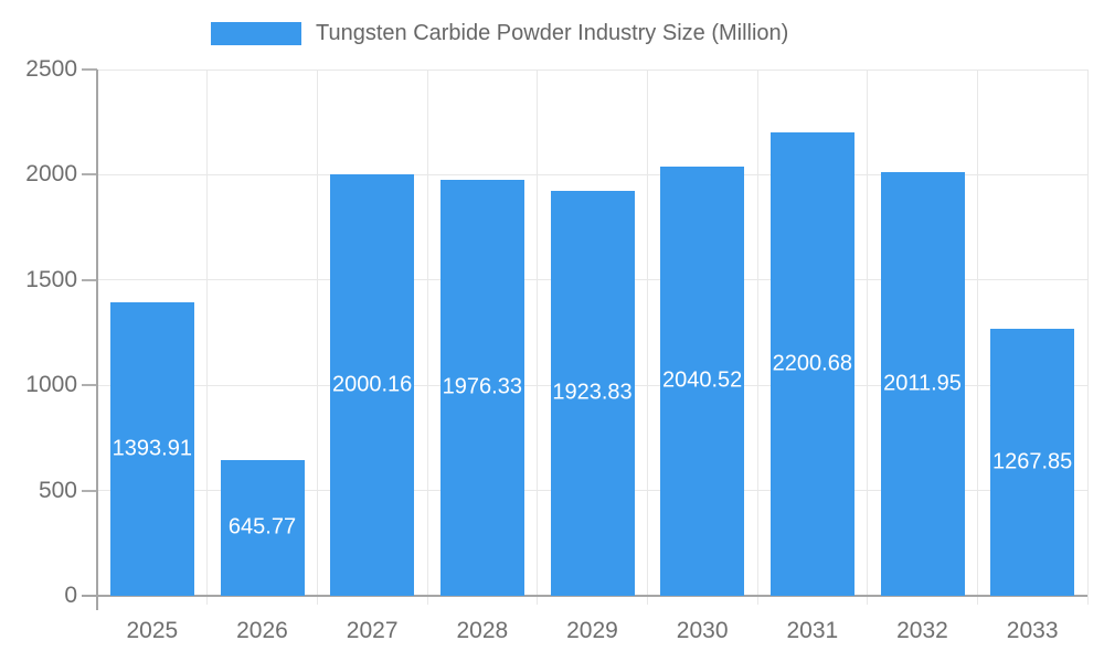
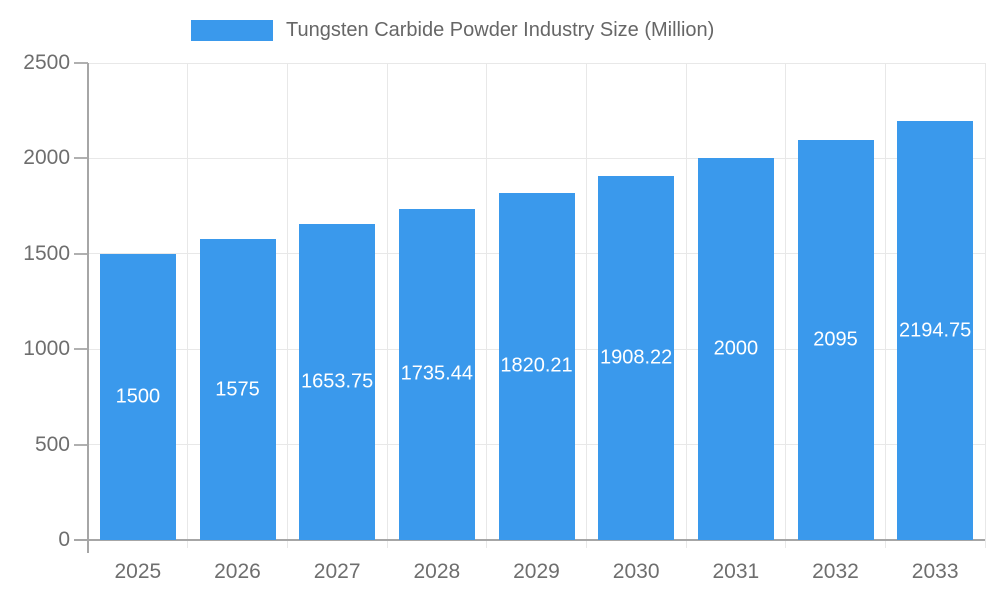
2025: 1393.91 -> 1500
2026: 645.77 -> 1575
2027: 2000.16 -> 1653.75
2028: 1976.33 -> 1735.44
2029: 1923.83 -> 1820.21
2030: 2040.52 -> 1908.22
2031: 2200.68 -> 2000
2032: 2011.95 -> 2095
2033: 1267.85 -> 2194.75
